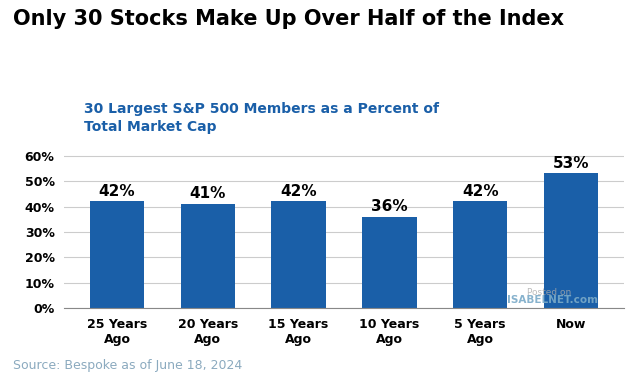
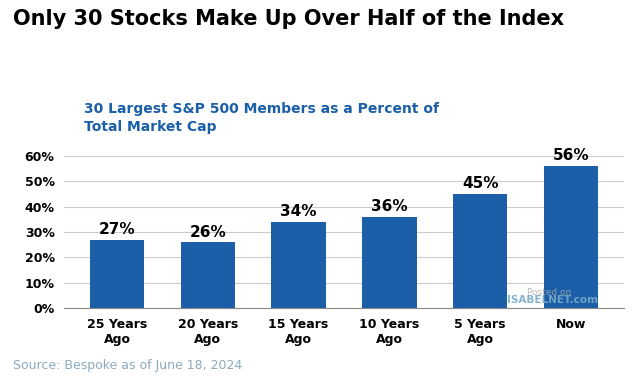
25 Years Ago: 42% -> 27%
20 Years Ago: 41% -> 26%
15 Years Ago: 42% -> 34%
5 Years Ago: 42% -> 45%
Now: 53% -> 56%
